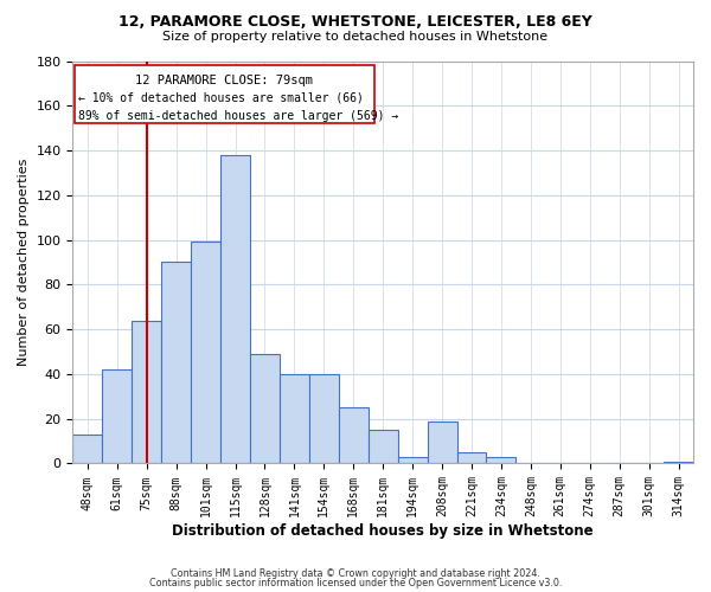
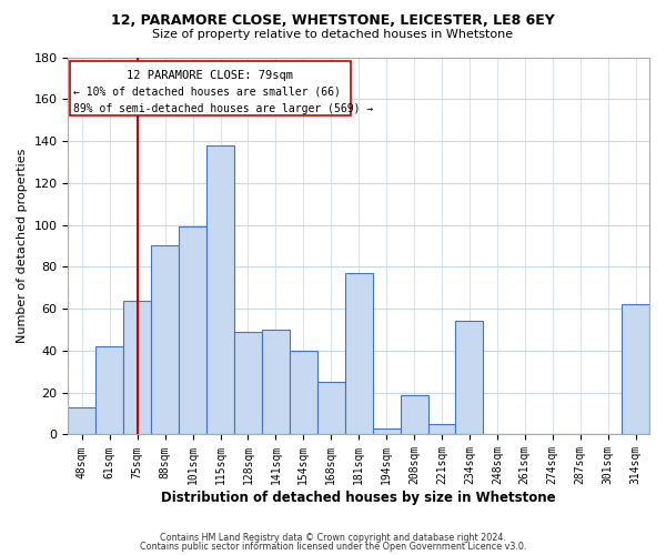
141sqm: 40 -> 50
181sqm: 15 -> 77
234sqm: 3 -> 54
314sqm: 1 -> 62
